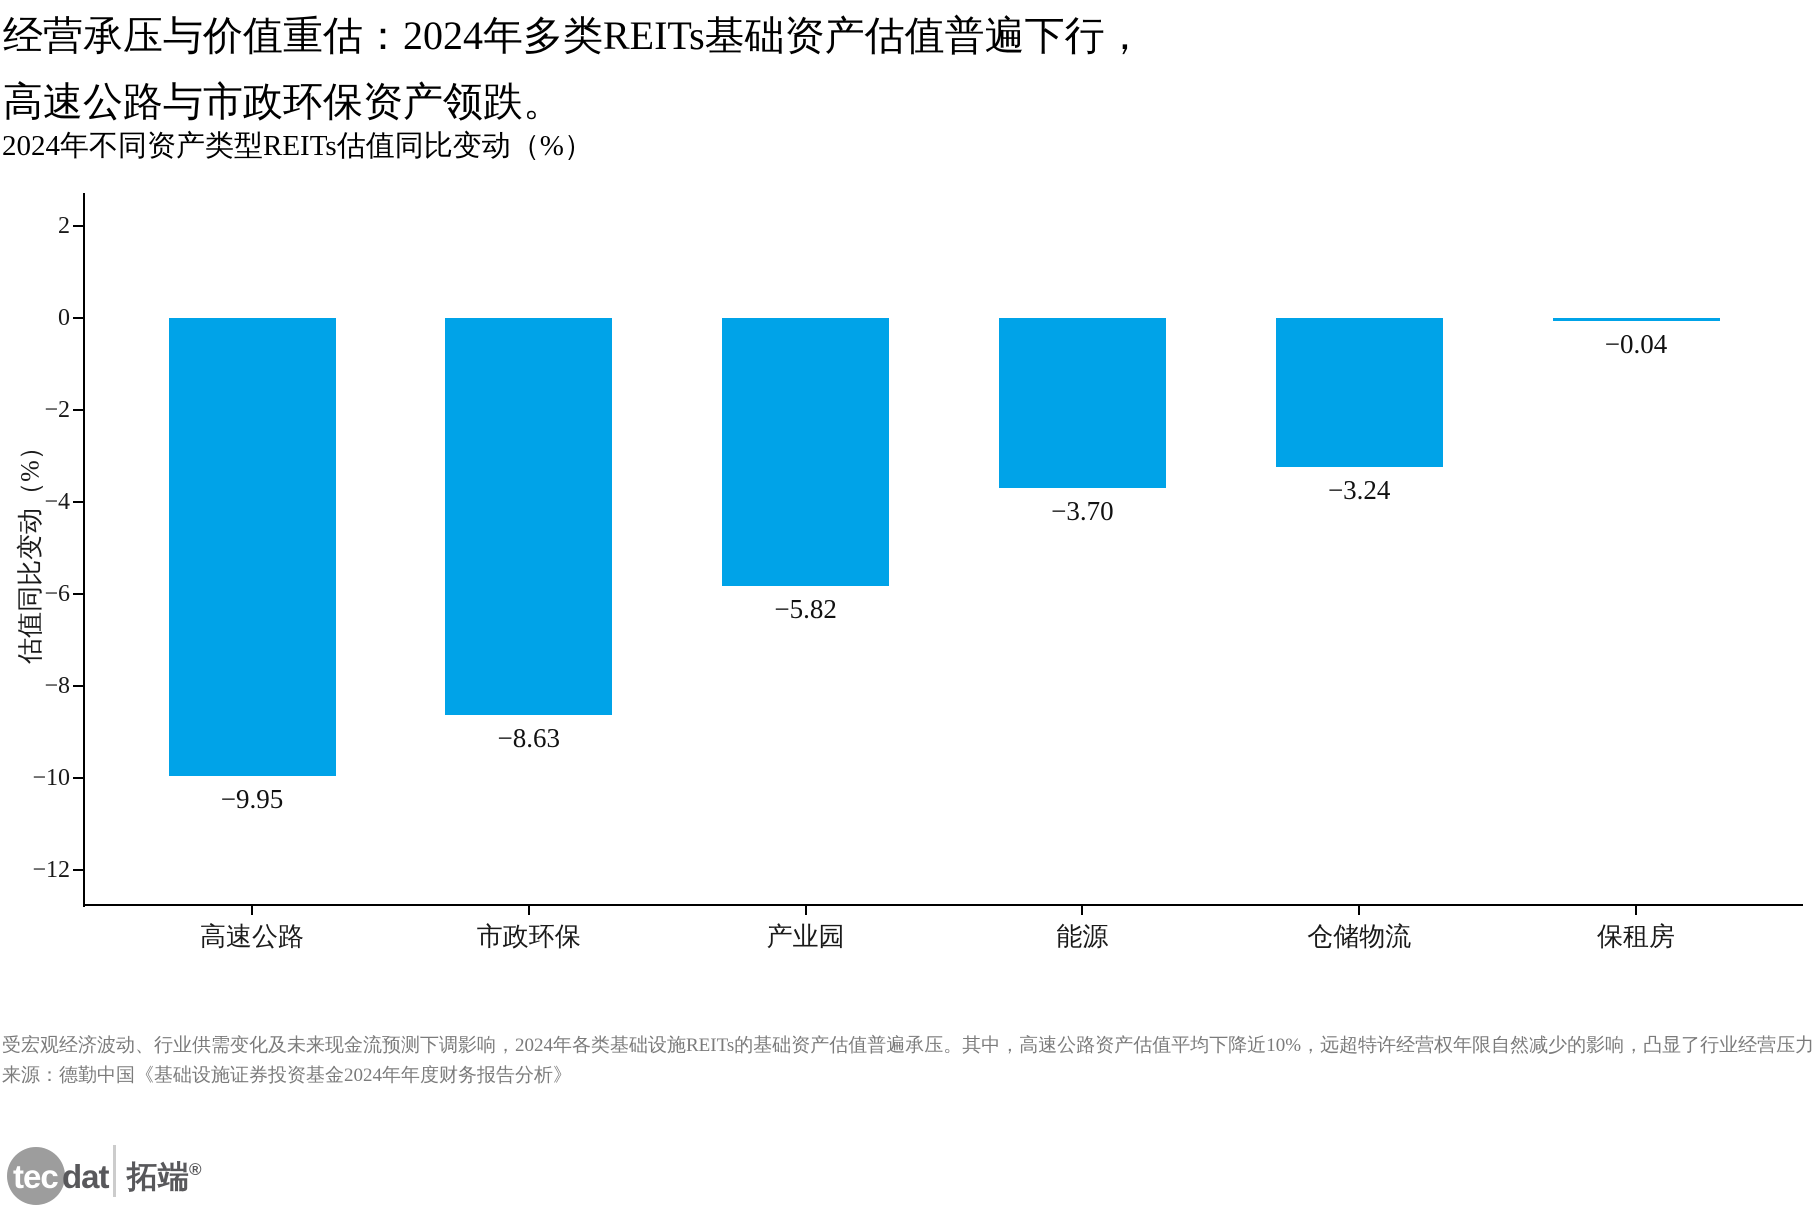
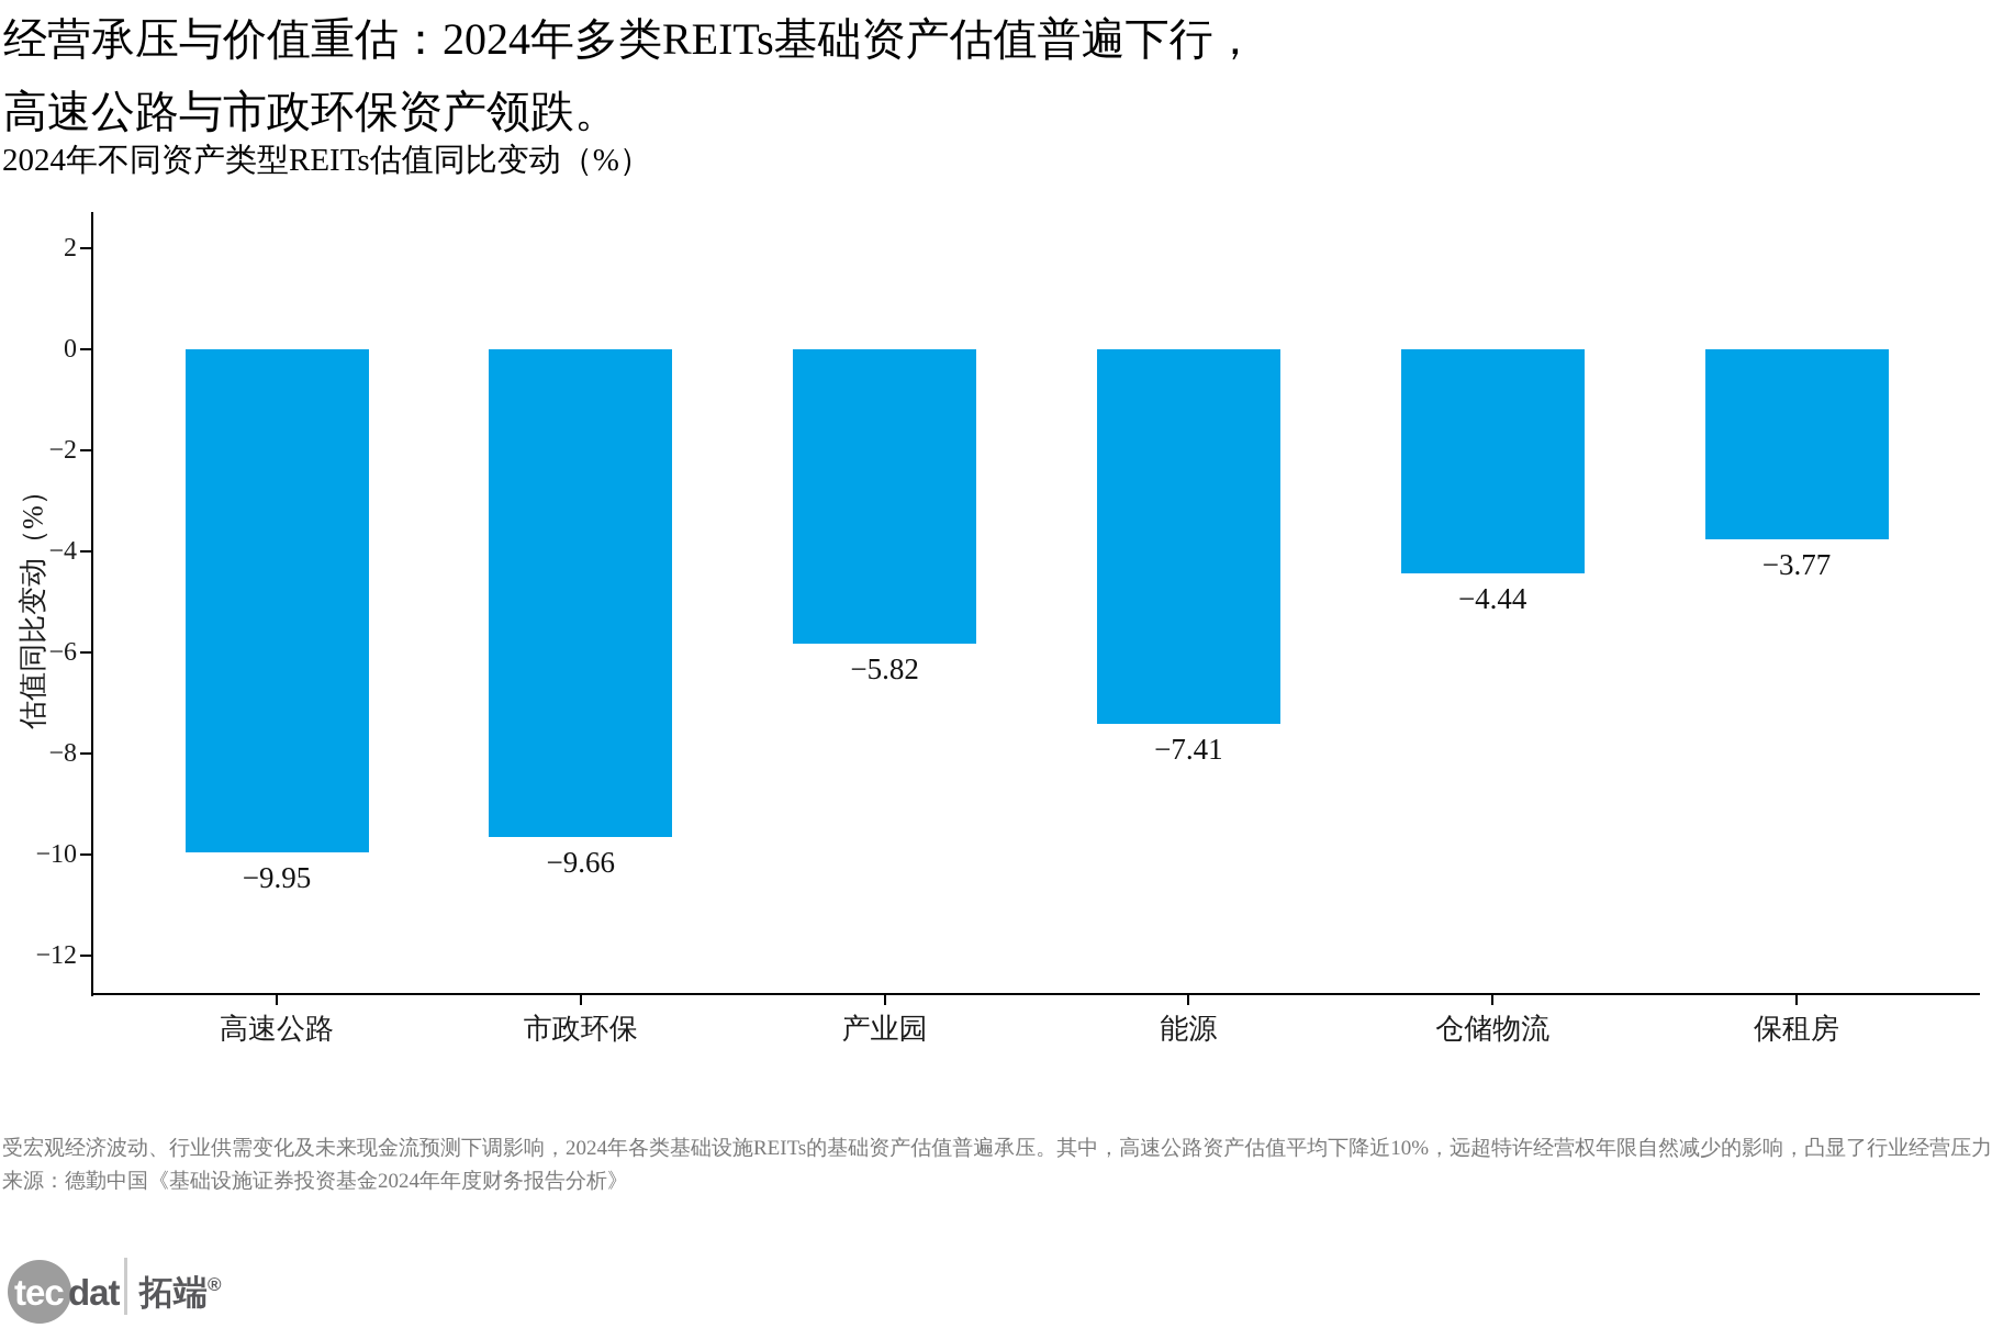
市政环保: −8.63 -> −9.66
能源: −3.70 -> −7.41
仓储物流: −3.24 -> −4.44
保租房: −0.04 -> −3.77
